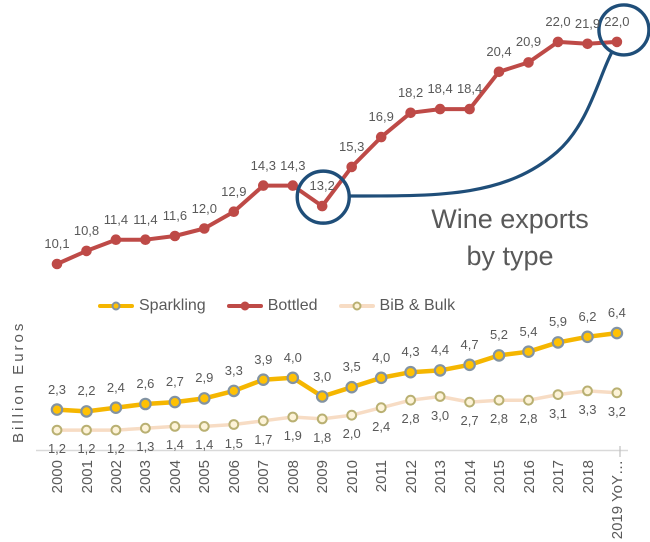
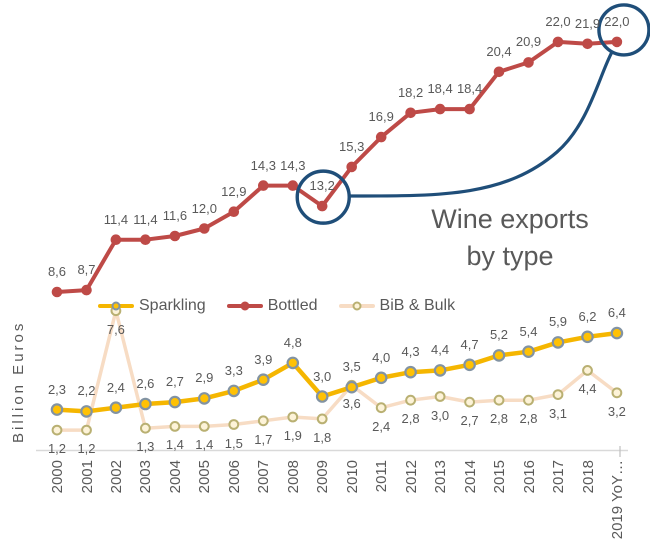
Bottled/2000: 10,1 -> 8,6
Bottled/2001: 10,8 -> 8,7
BiB & Bulk/2002: 1,2 -> 7,6
Sparkling/2008: 4,0 -> 4,8
BiB & Bulk/2010: 2,0 -> 3,6
BiB & Bulk/2018: 3,3 -> 4,4
